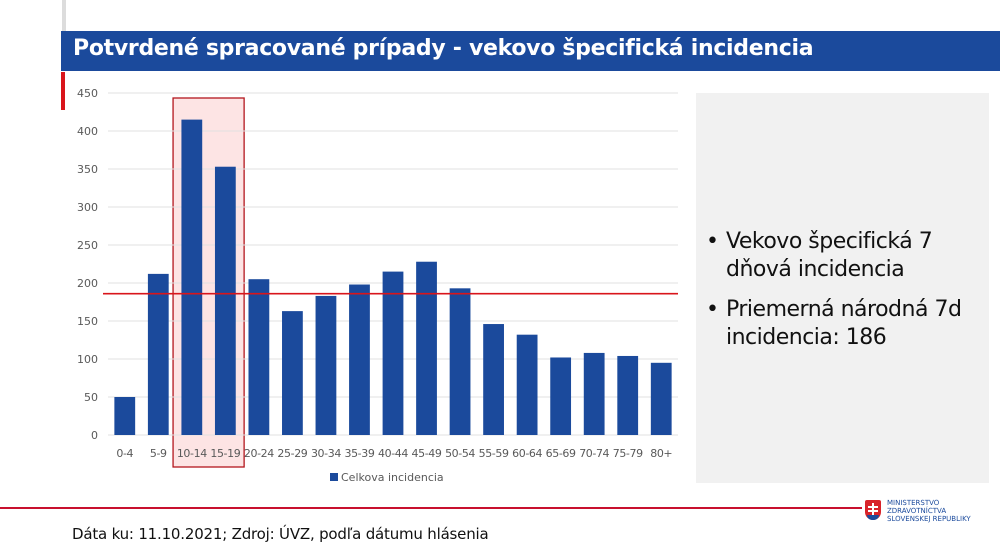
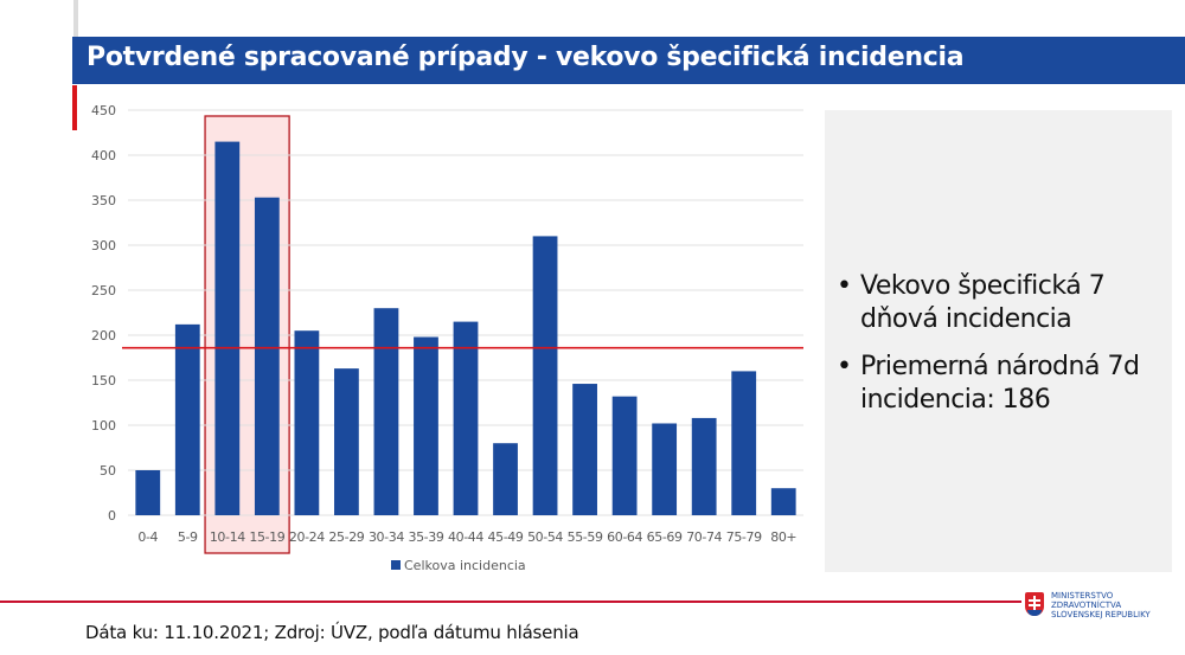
30-34: 180 -> 230
45-49: 230 -> 80
50-54: 190 -> 310
75-79: 100 -> 160
80+: 100 -> 30
